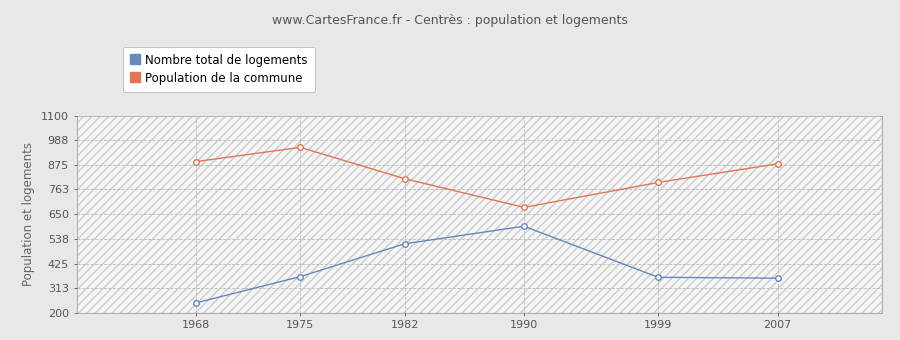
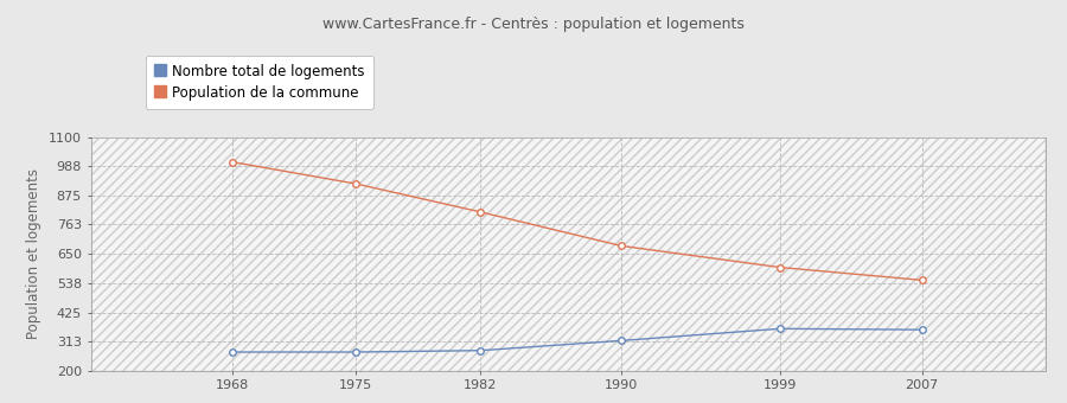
Nombre total de logements/1968: 245 -> 272
Population de la commune/1968: 890 -> 1004
Nombre total de logements/1975: 365 -> 272
Population de la commune/1975: 955 -> 920
Nombre total de logements/1982: 515 -> 278
Nombre total de logements/1990: 595 -> 316
Population de la commune/1999: 795 -> 598
Population de la commune/2007: 880 -> 549
